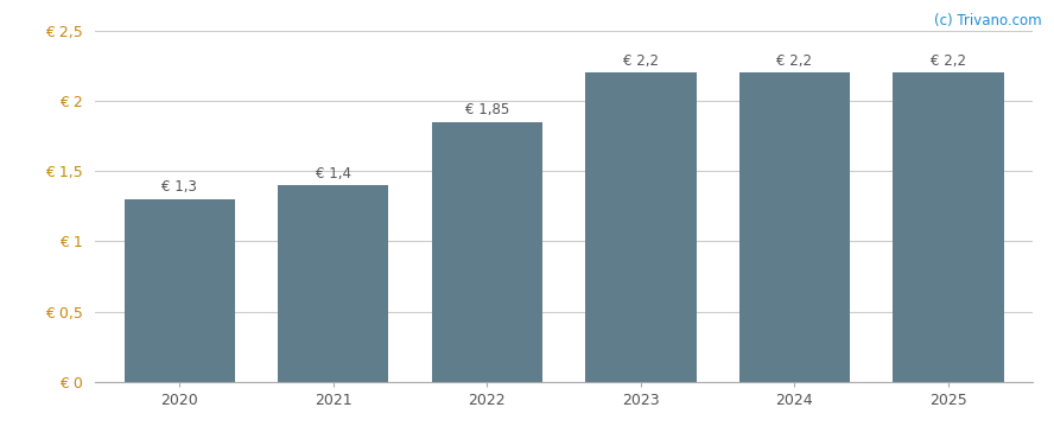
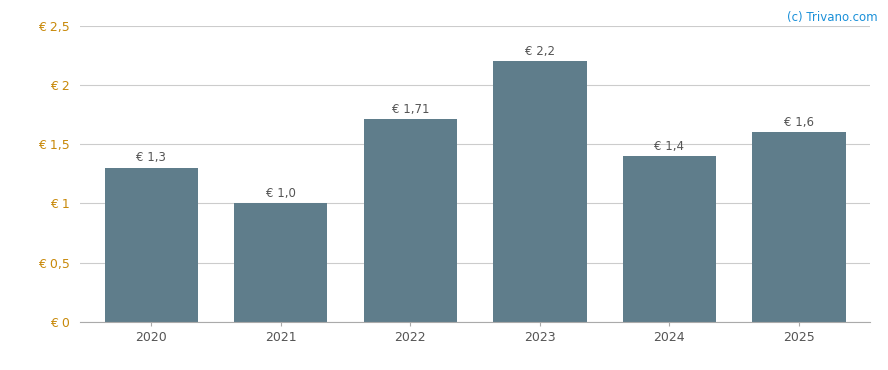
2021: 1,4 -> 1,0
2022: 1,85 -> 1,71
2024: 2,2 -> 1,4
2025: 2,2 -> 1,6
